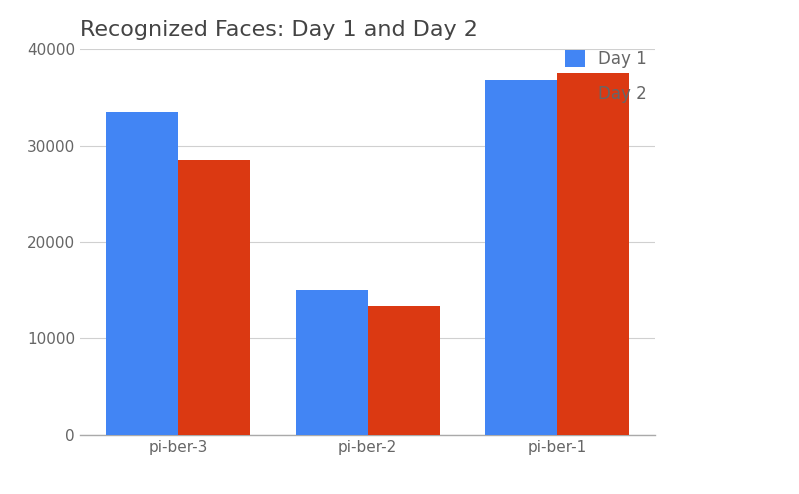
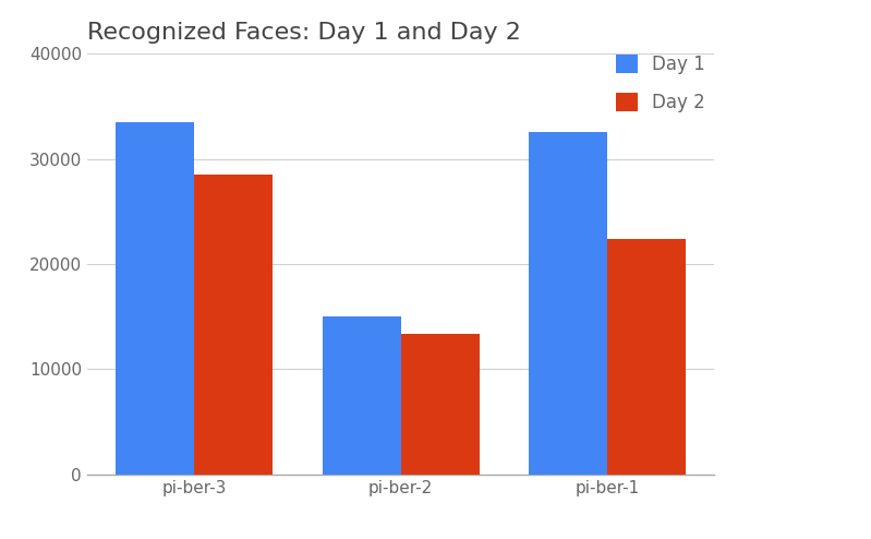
Day 1/pi-ber-1: 36800 -> 32600
Day 2/pi-ber-1: 37500 -> 22400
